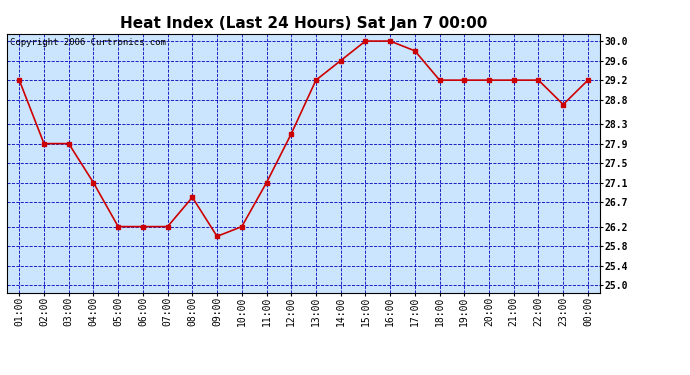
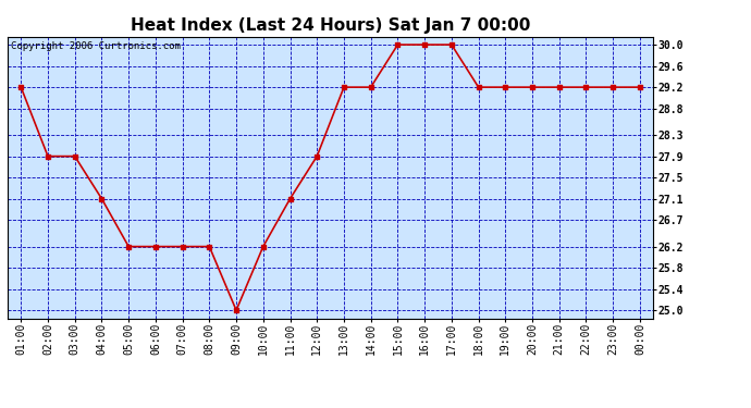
08:00: 26.8 -> 26.2
09:00: 26.0 -> 25.0
12:00: 28.1 -> 27.9
14:00: 29.6 -> 29.2
17:00: 29.8 -> 30.0
23:00: 28.7 -> 29.2
